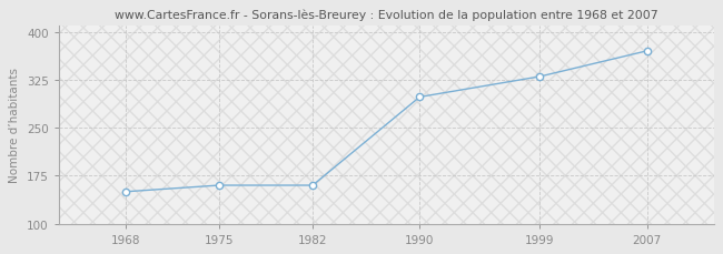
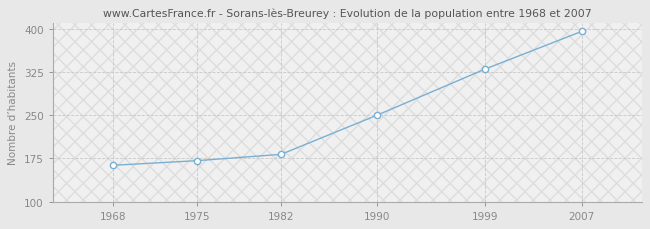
1968: 150 -> 163
1975: 160 -> 171
1982: 160 -> 182
1990: 298 -> 250
2007: 370 -> 395
